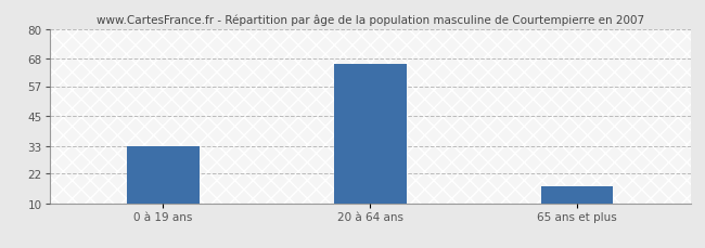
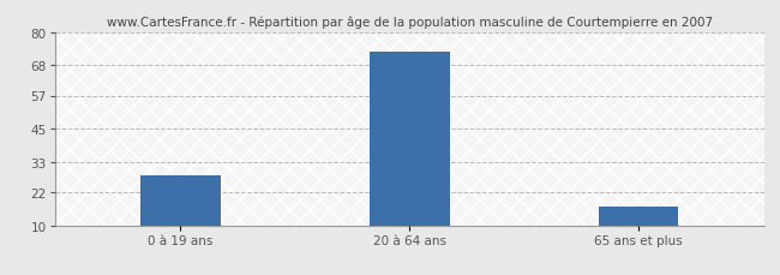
0 à 19 ans: 33 -> 28
20 à 64 ans: 66 -> 73
